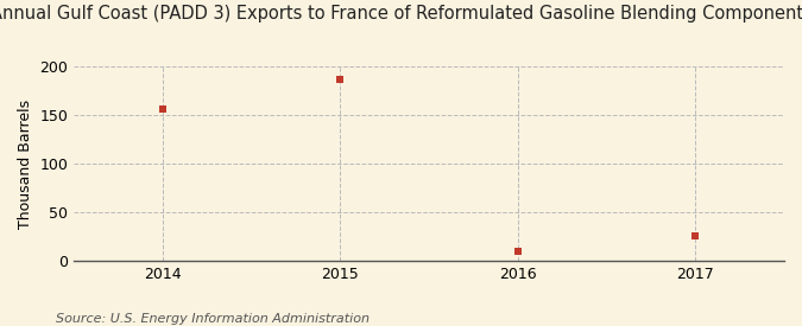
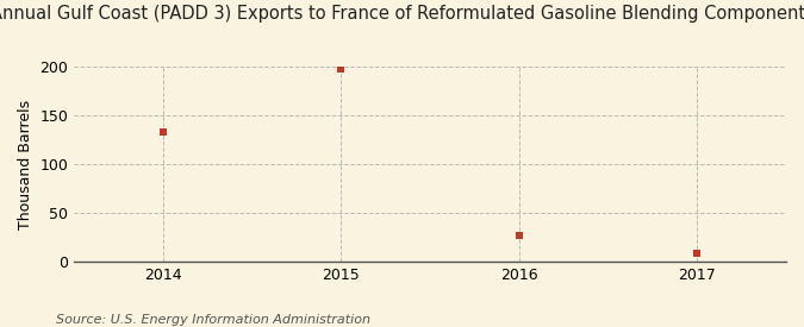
2014: 156 -> 133
2015: 186 -> 197
2016: 10 -> 27
2017: 26 -> 9
